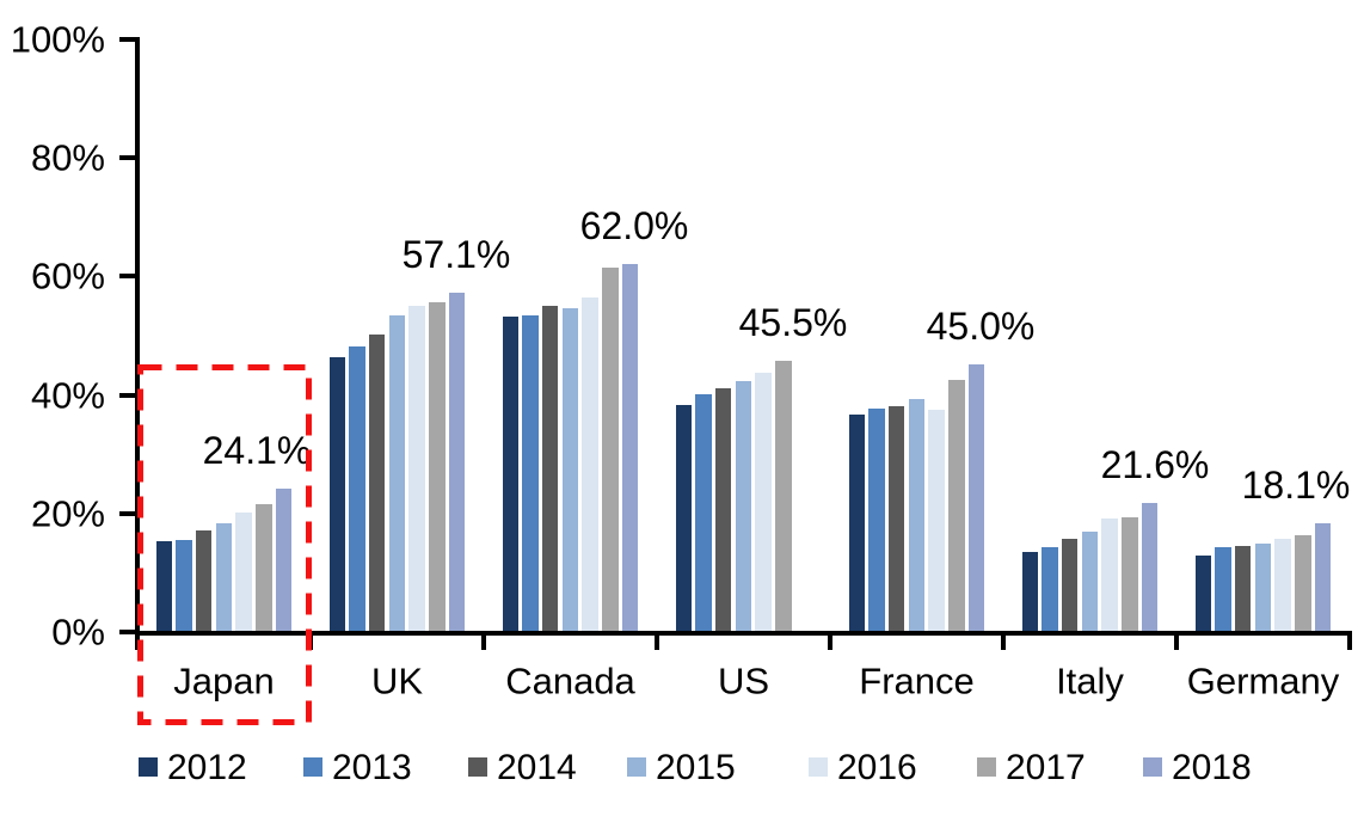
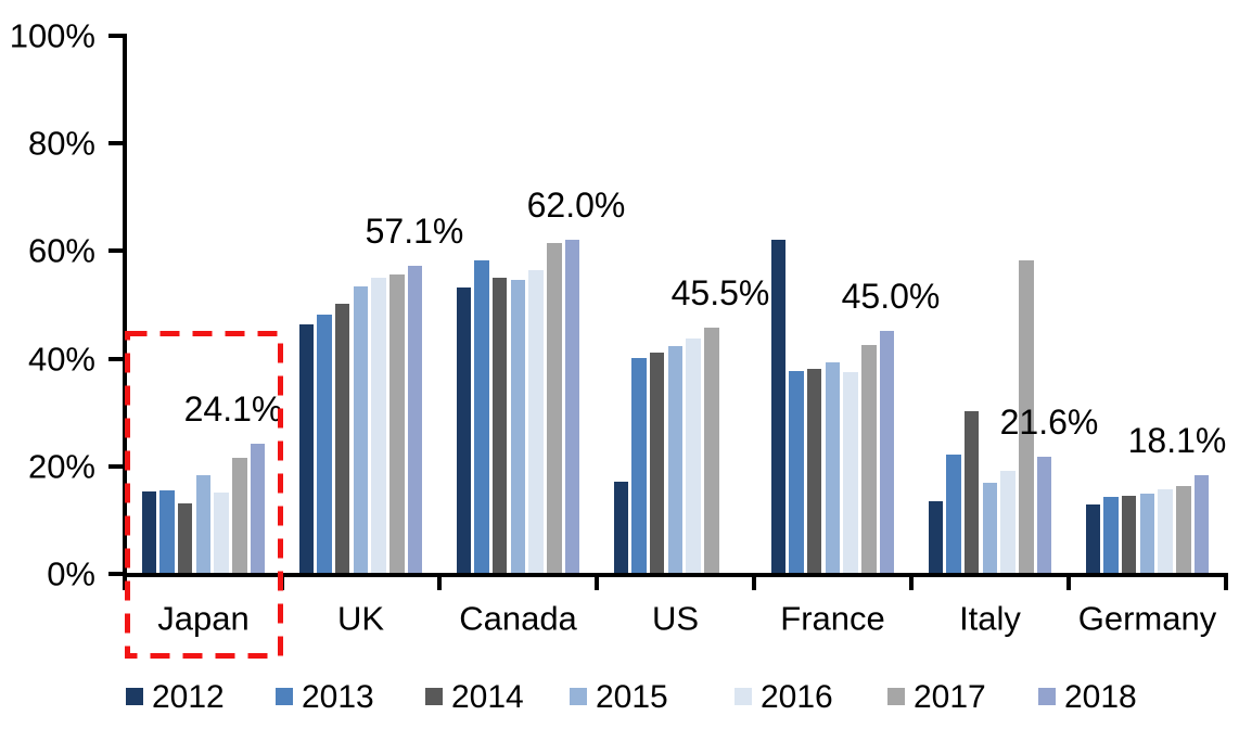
2014/Japan: 17% -> 13%
2016/Japan: 20% -> 15%
2013/Canada: 53% -> 58%
2012/US: 38% -> 17%
2012/France: 37% -> 62%
2013/Italy: 14% -> 22%
2014/Italy: 16% -> 30%
2017/Italy: 19% -> 58%
